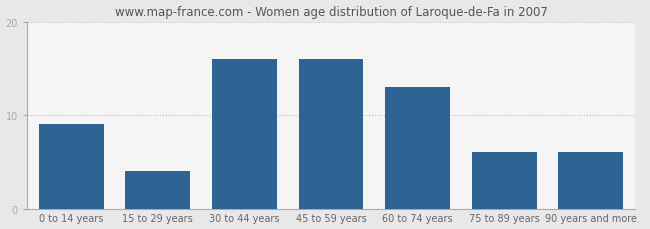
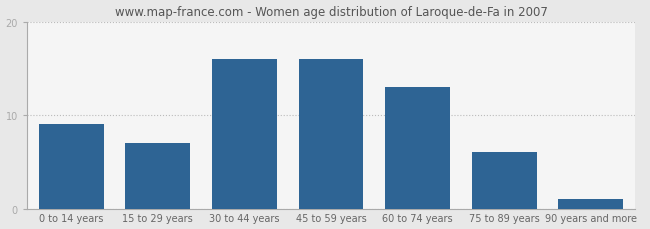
15 to 29 years: 4 -> 7
90 years and more: 6 -> 1
